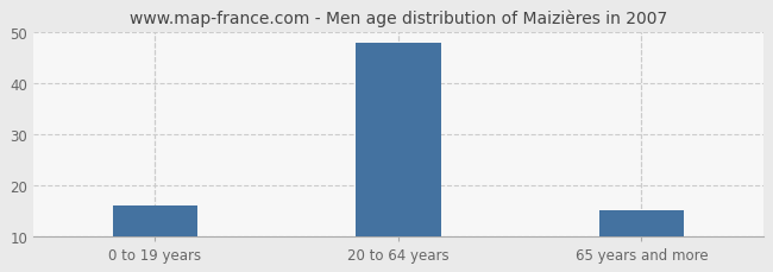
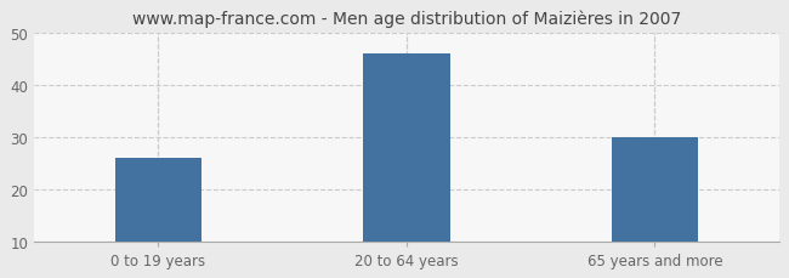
0 to 19 years: 16 -> 26
20 to 64 years: 48 -> 46
65 years and more: 15 -> 30
